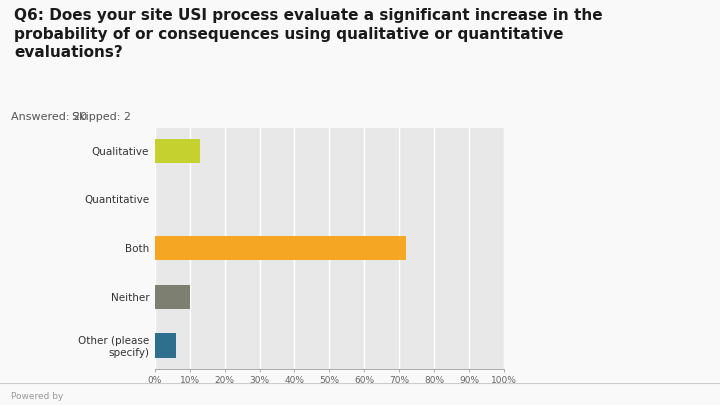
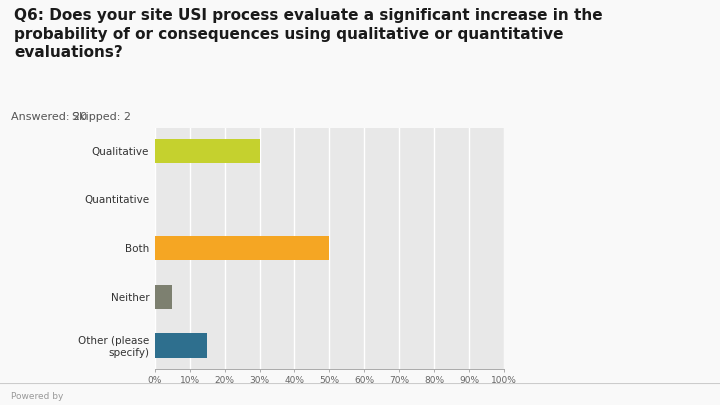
Qualitative: 13% -> 30%
Both: 72% -> 50%
Neither: 10% -> 5%
Other (please specify): 6% -> 15%
